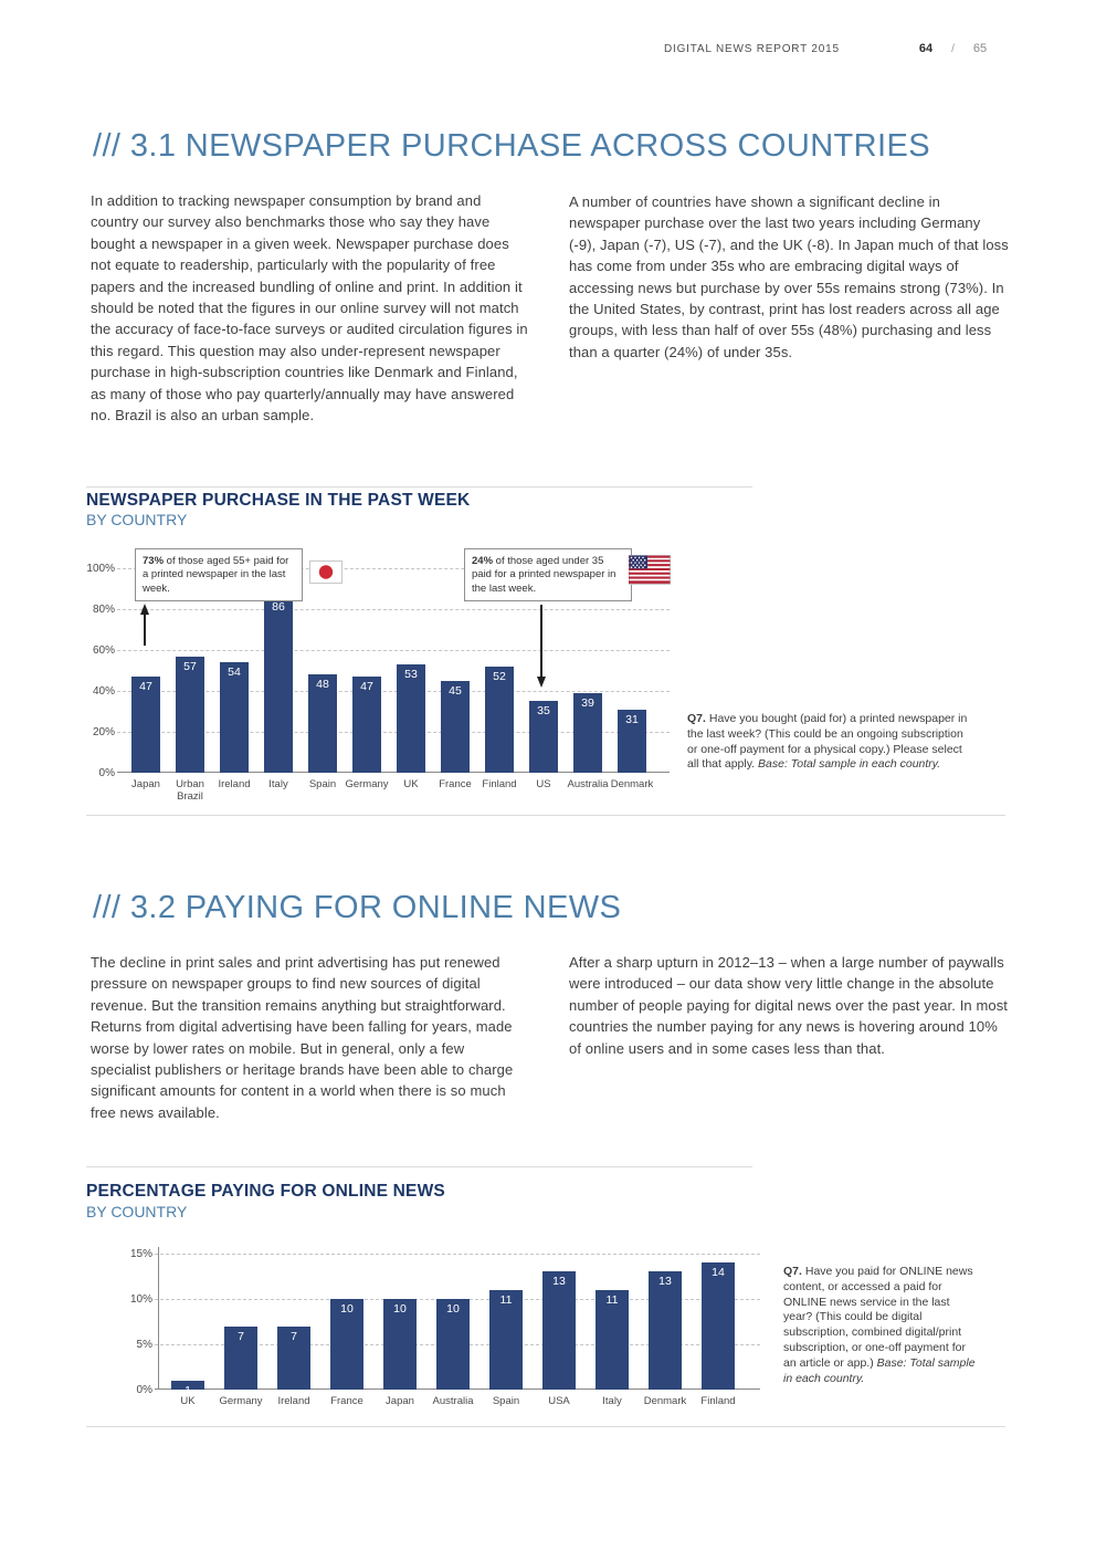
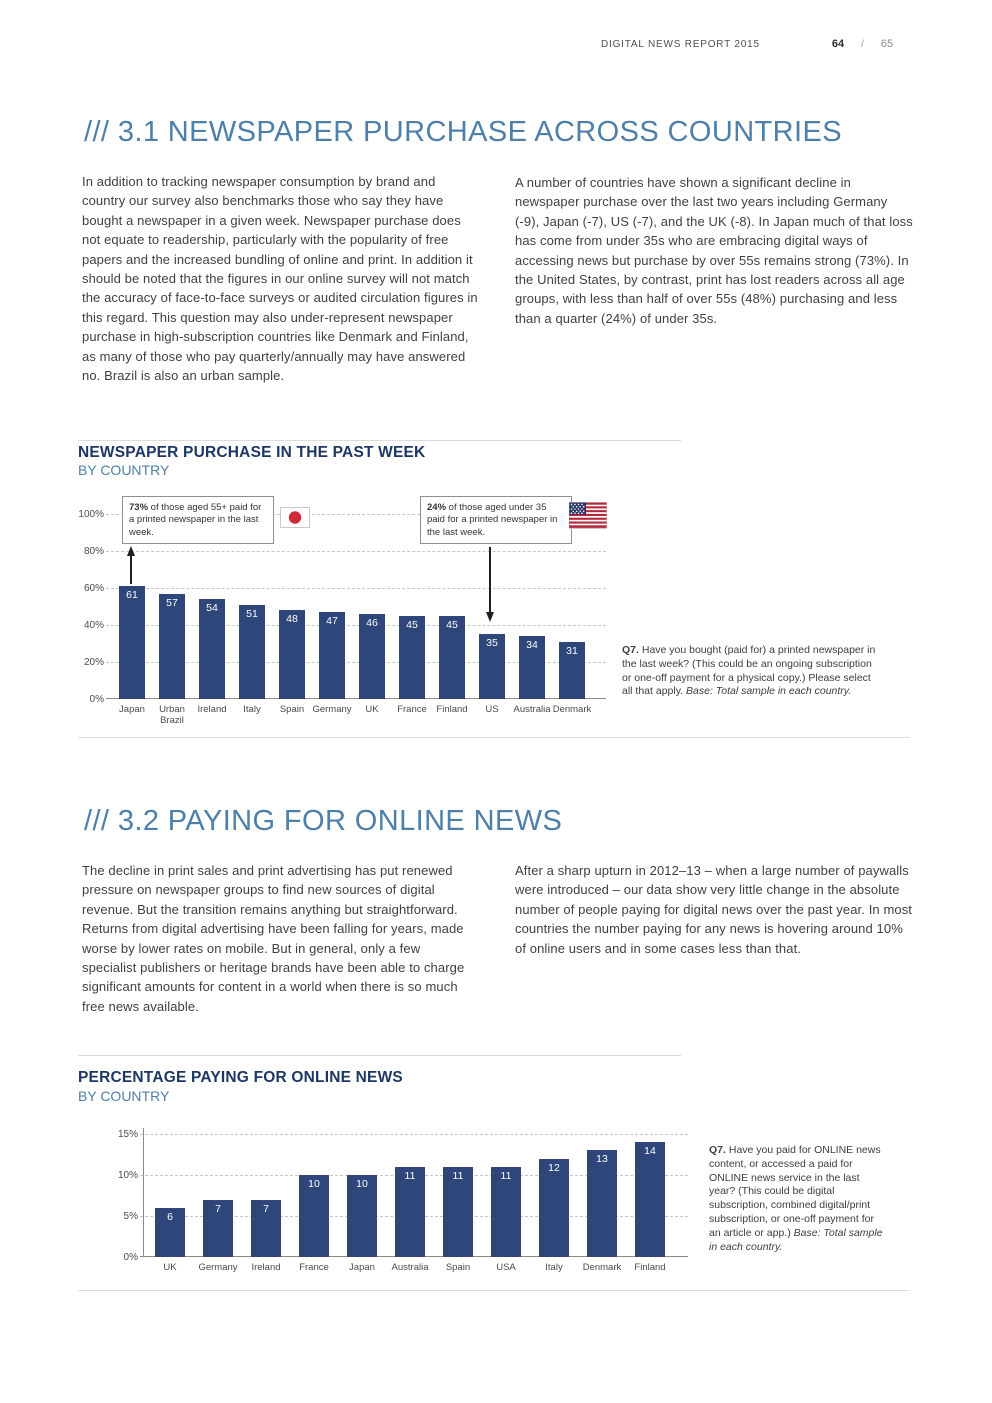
NEWSPAPER PURCHASE IN THE PAST WEEK/Japan: 47 -> 61
NEWSPAPER PURCHASE IN THE PAST WEEK/Italy: 86 -> 51
NEWSPAPER PURCHASE IN THE PAST WEEK/UK: 53 -> 46
NEWSPAPER PURCHASE IN THE PAST WEEK/Finland: 52 -> 45
NEWSPAPER PURCHASE IN THE PAST WEEK/Australia: 39 -> 34
PERCENTAGE PAYING FOR ONLINE NEWS/UK: 1 -> 6
PERCENTAGE PAYING FOR ONLINE NEWS/Australia: 10 -> 11
PERCENTAGE PAYING FOR ONLINE NEWS/USA: 13 -> 11
PERCENTAGE PAYING FOR ONLINE NEWS/Italy: 11 -> 12
